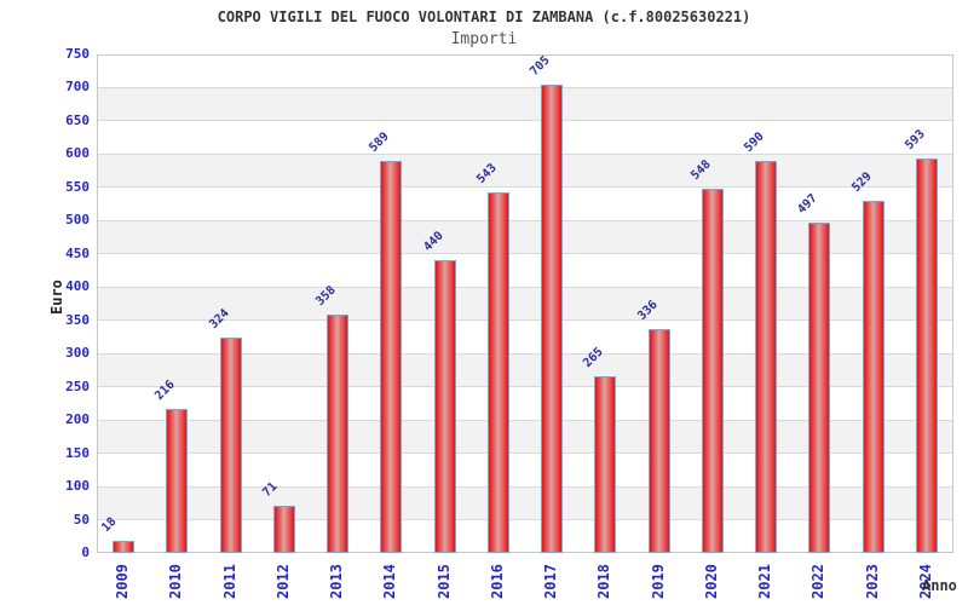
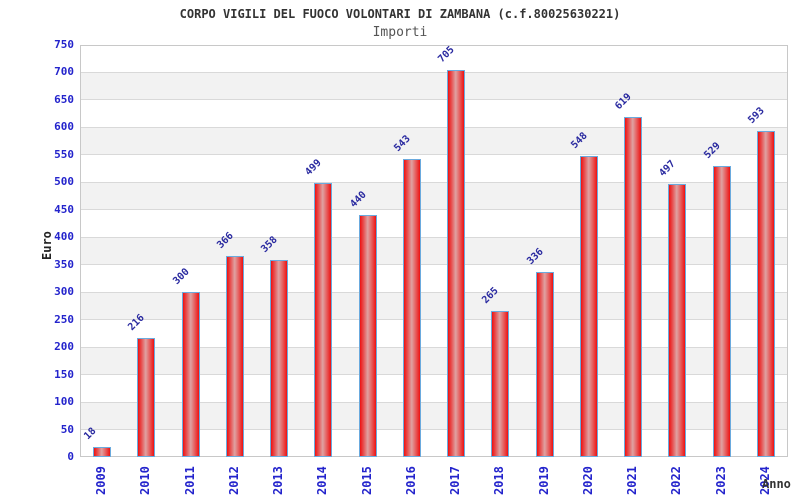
2011: 324 -> 300
2012: 71 -> 366
2014: 589 -> 499
2021: 590 -> 619
